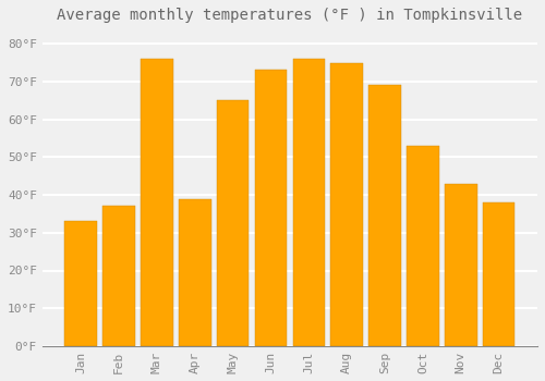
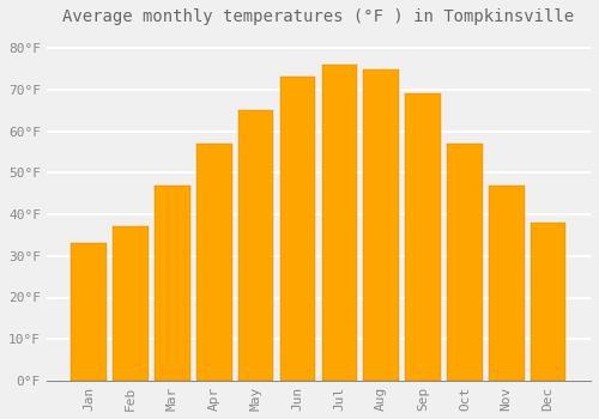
Mar: 76°F -> 47°F
Apr: 39°F -> 57°F
Oct: 53°F -> 57°F
Nov: 43°F -> 47°F
